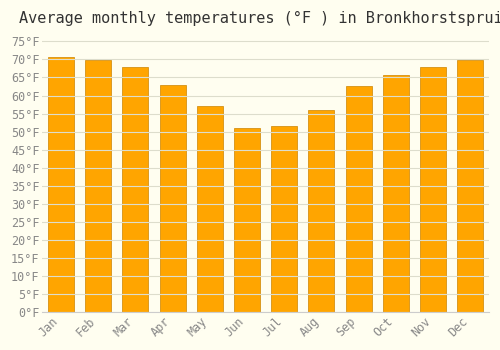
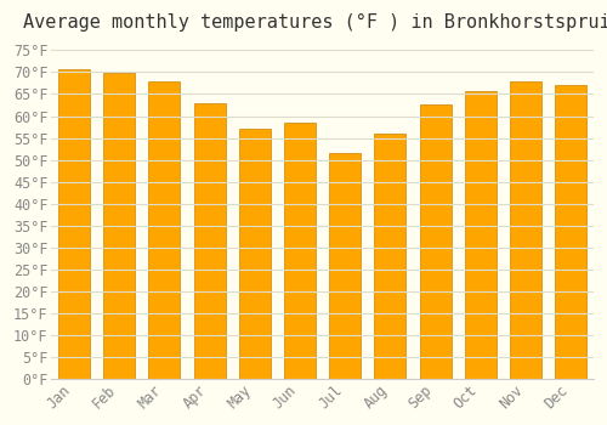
Jun: 51.0°F -> 58.5°F
Dec: 69.8°F -> 67.0°F
